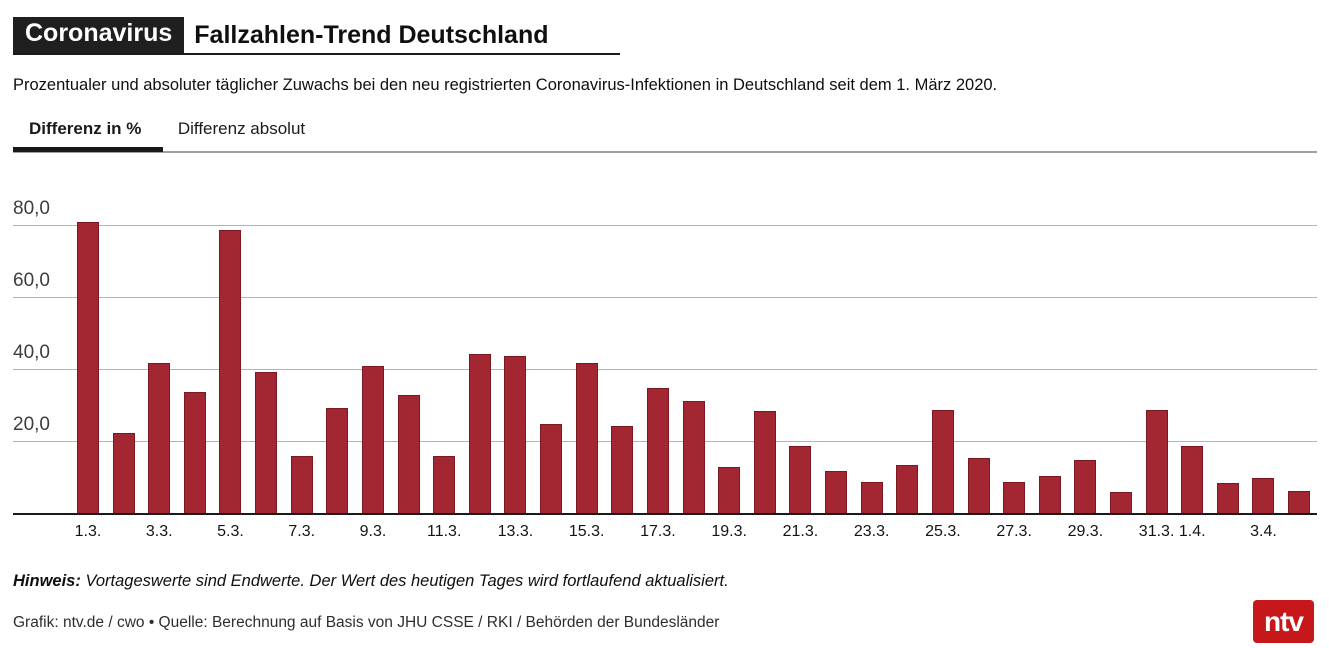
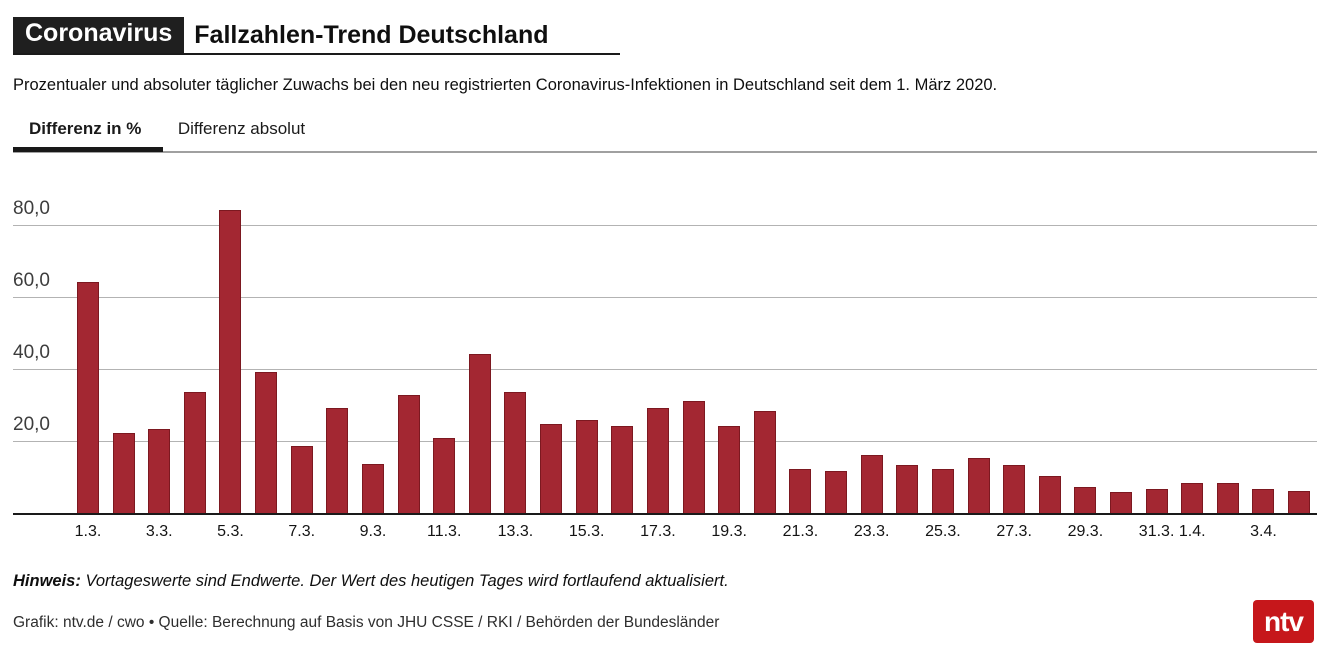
1.3.: 81 -> 64
3.3.: 42 -> 24
5.3.: 79 -> 84
7.3.: 16 -> 19
9.3.: 41 -> 14
11.3.: 16 -> 21
13.3.: 44 -> 34
15.3.: 42 -> 26
17.3.: 35 -> 30
19.3.: 13 -> 24
21.3.: 19 -> 12
23.3.: 9 -> 16
25.3.: 29 -> 12
27.3.: 9 -> 14
29.3.: 15 -> 8
31.3.: 29 -> 7
1.4.: 19 -> 8
3.4.: 10 -> 7
